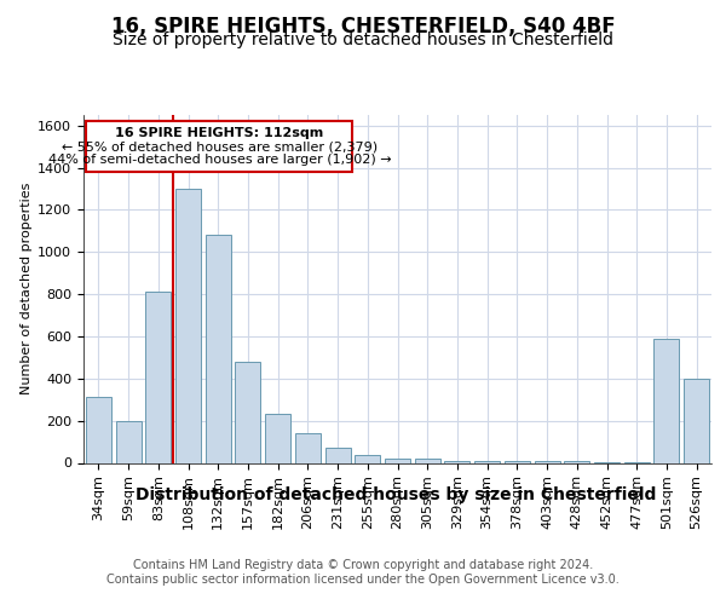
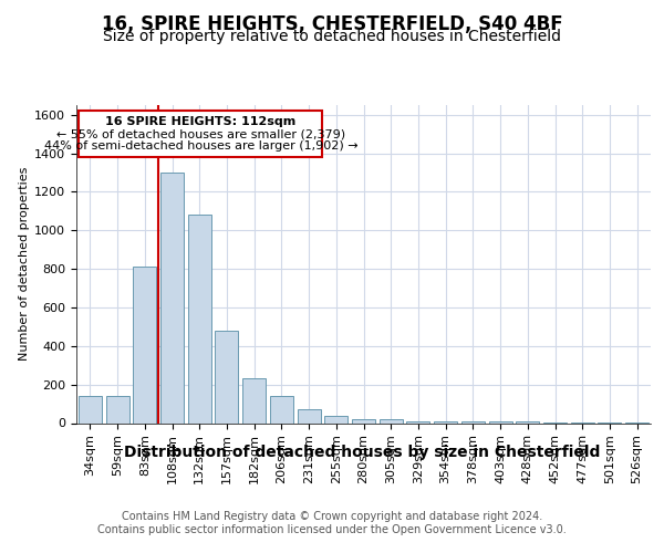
34sqm: 310 -> 140
59sqm: 200 -> 140
501sqm: 590 -> 0
526sqm: 400 -> 0
